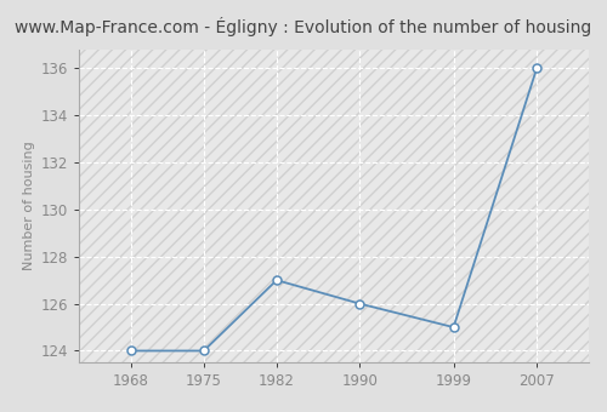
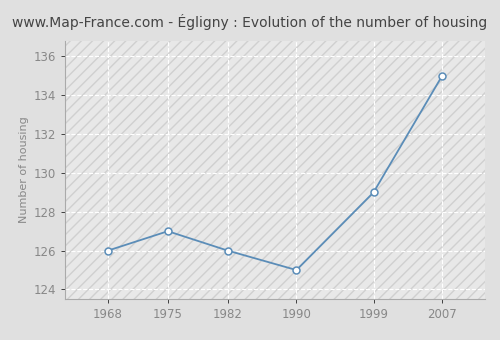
1968: 124 -> 126
1975: 124 -> 127
1982: 127 -> 126
1990: 126 -> 125
1999: 125 -> 129
2007: 136 -> 135
